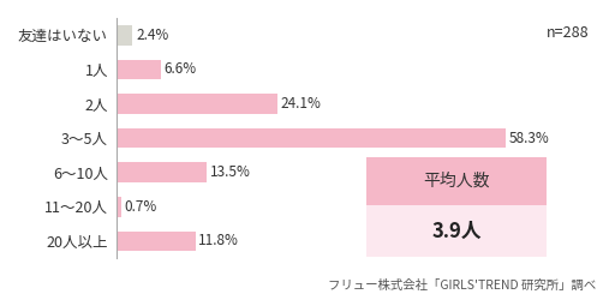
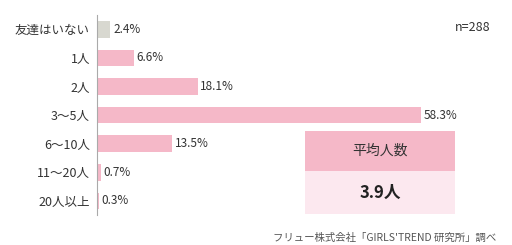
2人: 24.1% -> 18.1%
20人以上: 11.8% -> 0.3%
